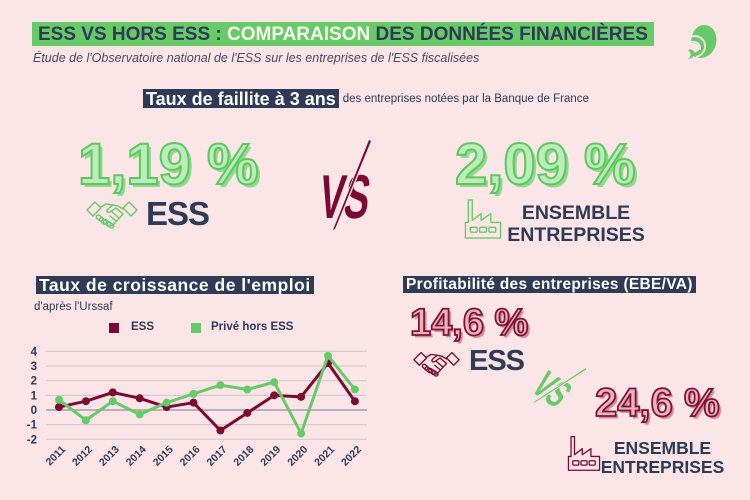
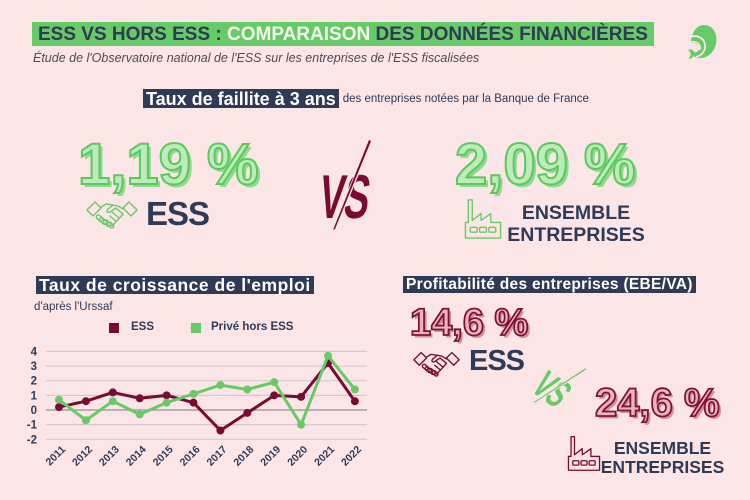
ESS/2015: 0.2 -> 1.0
Privé hors ESS/2020: -1.6 -> -1.0
